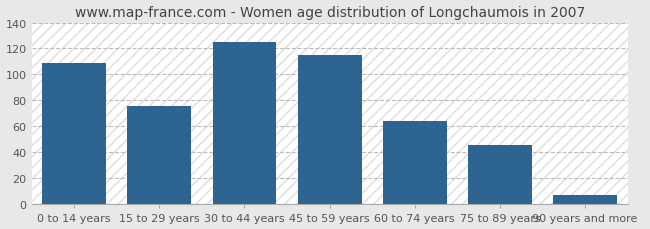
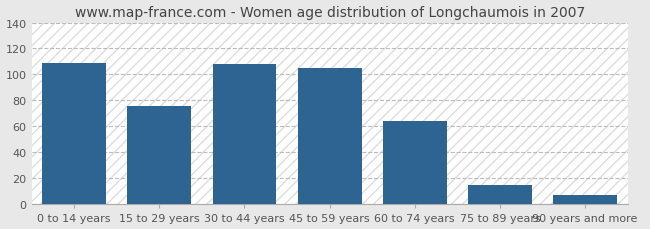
30 to 44 years: 125 -> 108
45 to 59 years: 115 -> 105
75 to 89 years: 46 -> 15
